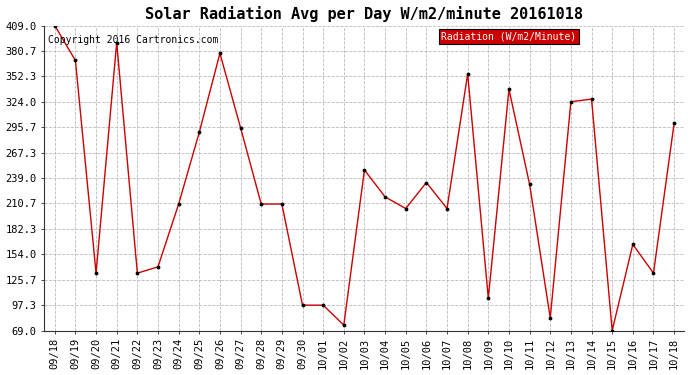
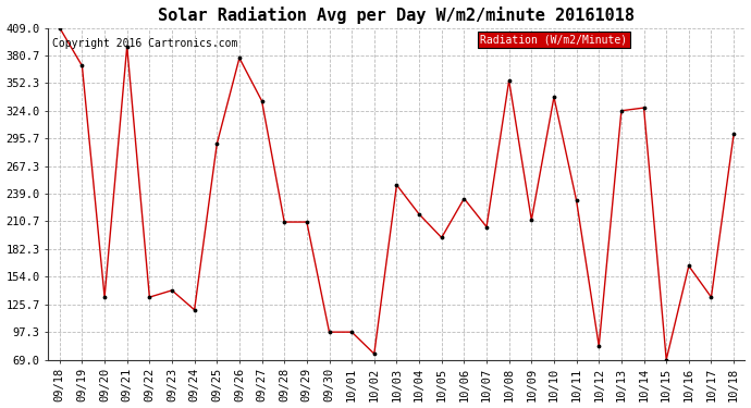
09/24: 210 -> 120
09/27: 295 -> 334
10/05: 205 -> 194
10/09: 105 -> 212
